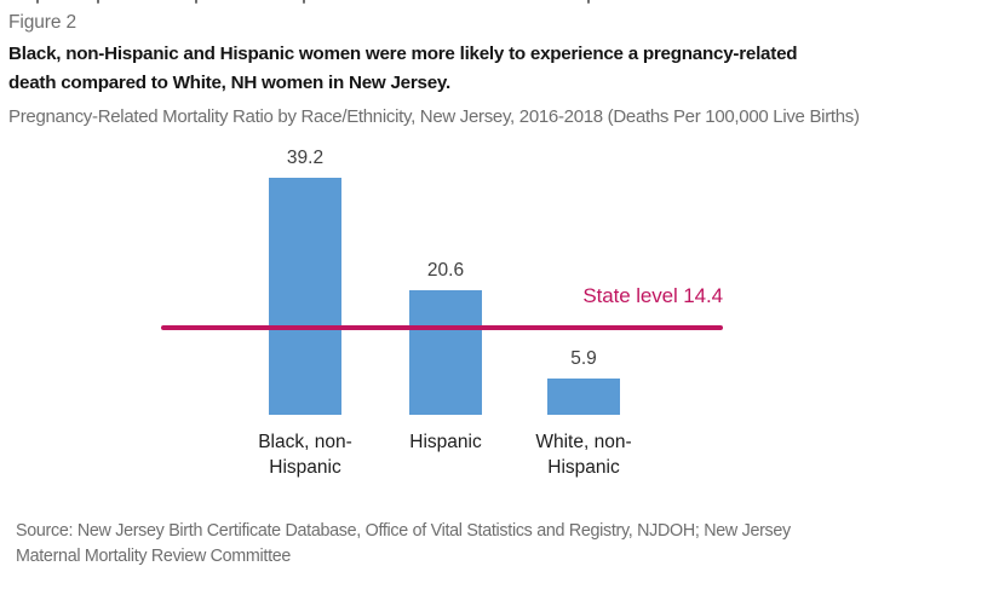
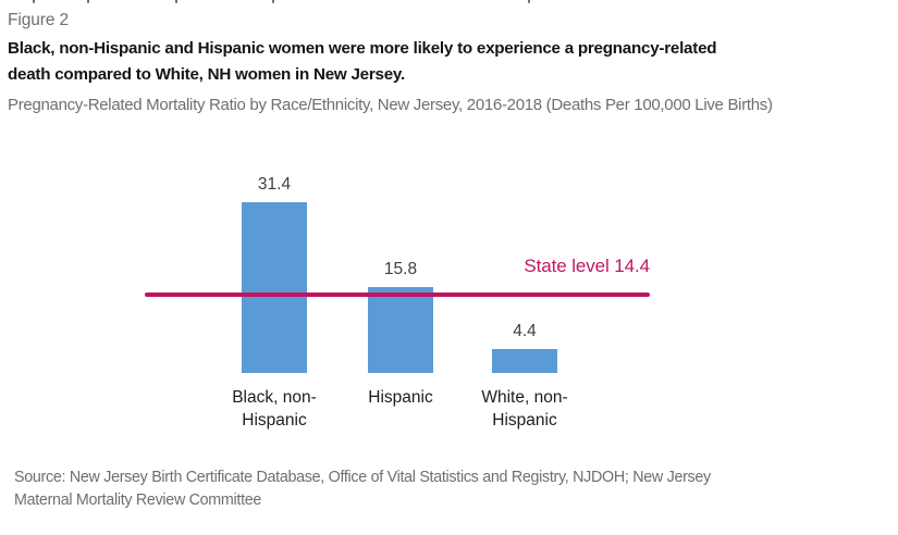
Black, non-Hispanic: 39.2 -> 31.4
Hispanic: 20.6 -> 15.8
White, non-Hispanic: 5.9 -> 4.4
